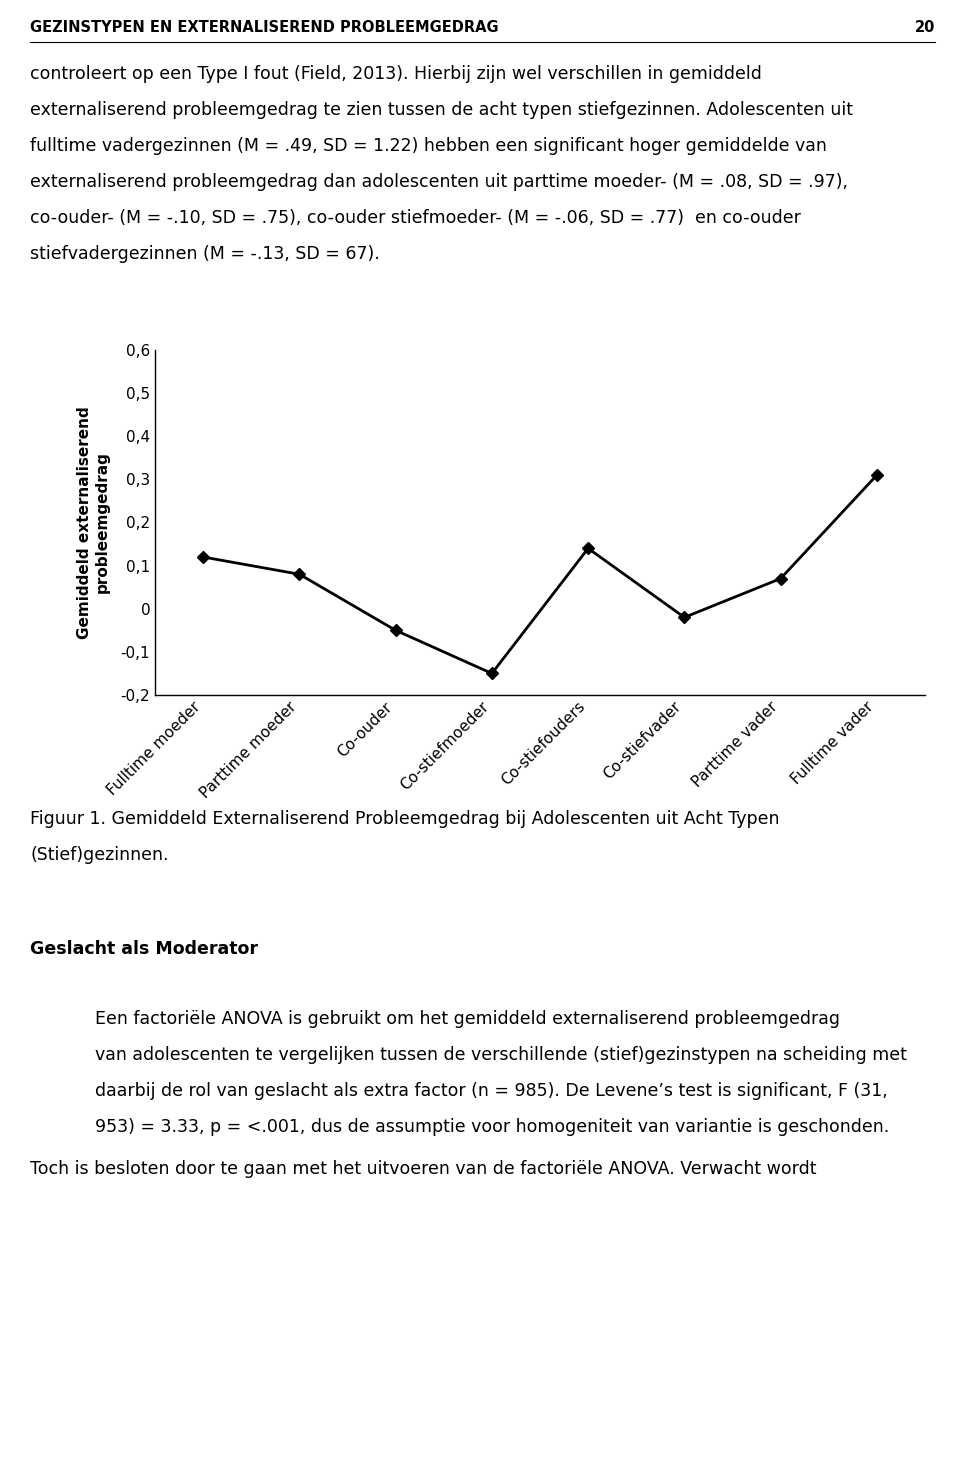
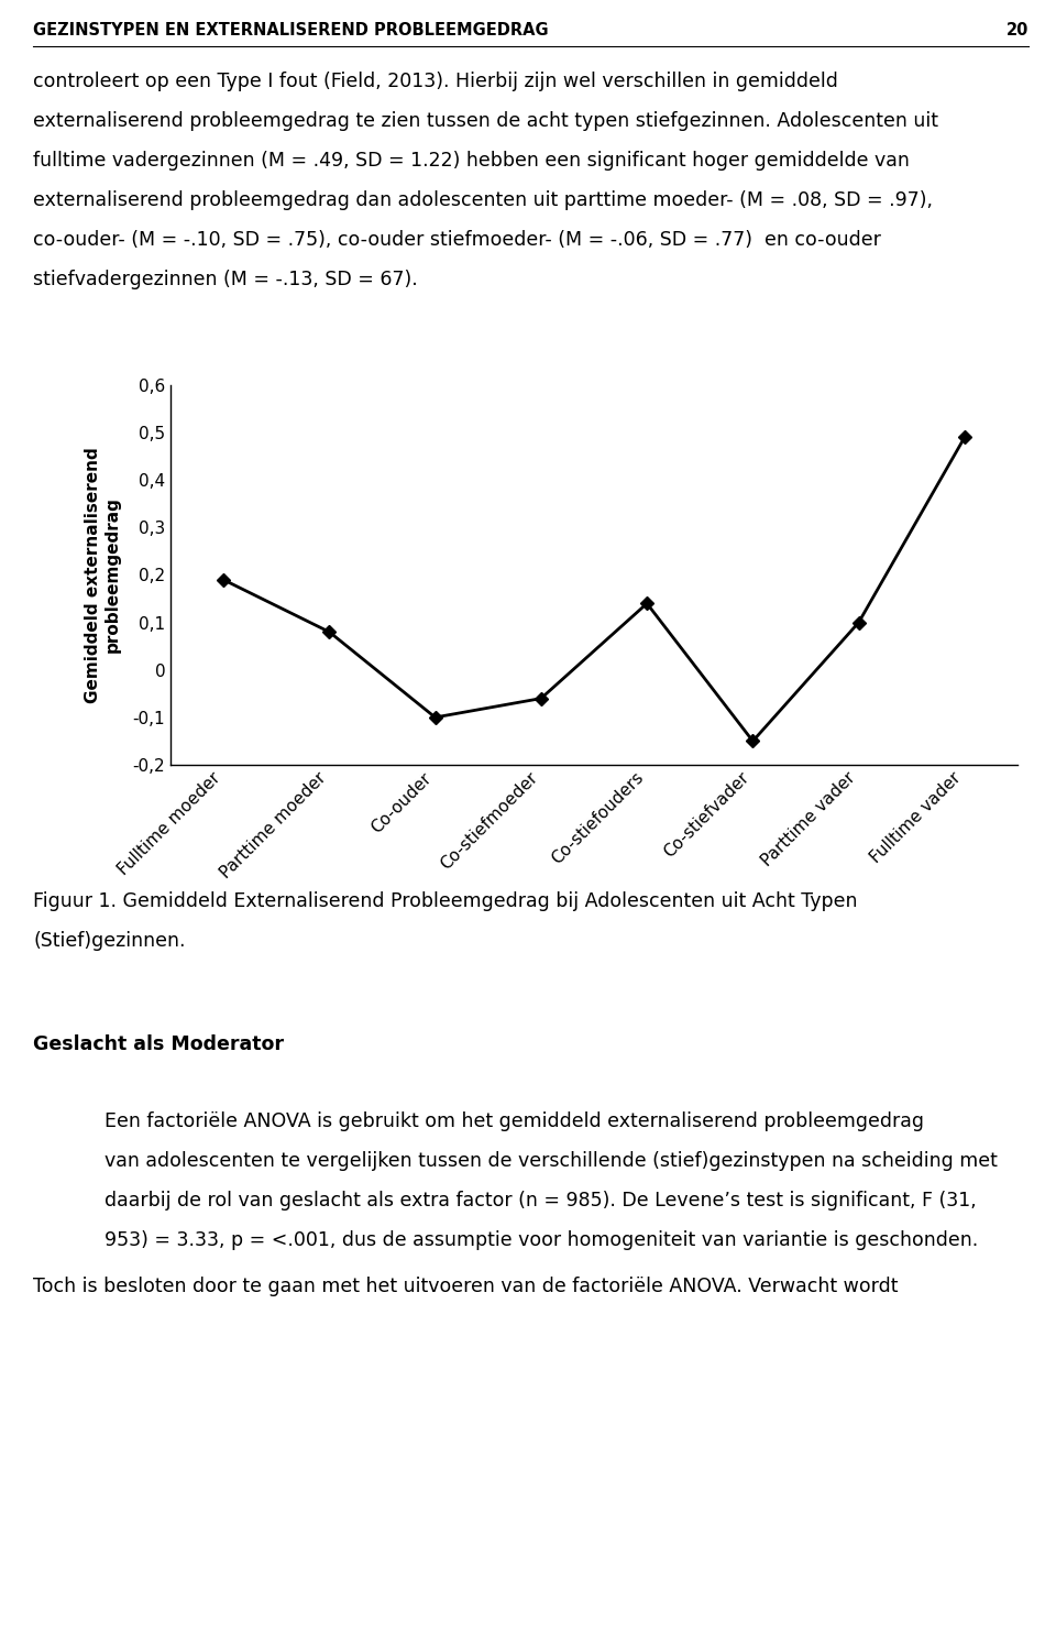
Fulltime moeder: 0,12 -> 0,19
Co-ouder: -0,05 -> -0,10
Co-stiefmoeder: -0,15 -> -0,06
Co-stiefvader: -0,02 -> -0,15
Parttime vader: 0,07 -> 0,10
Fulltime vader: 0,31 -> 0,49
